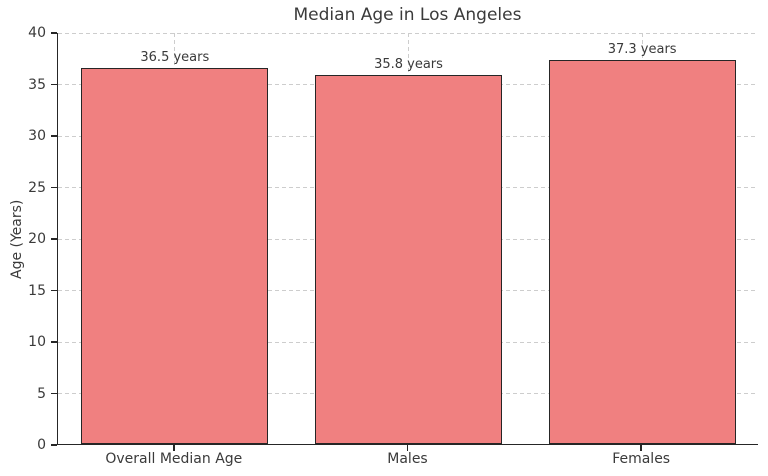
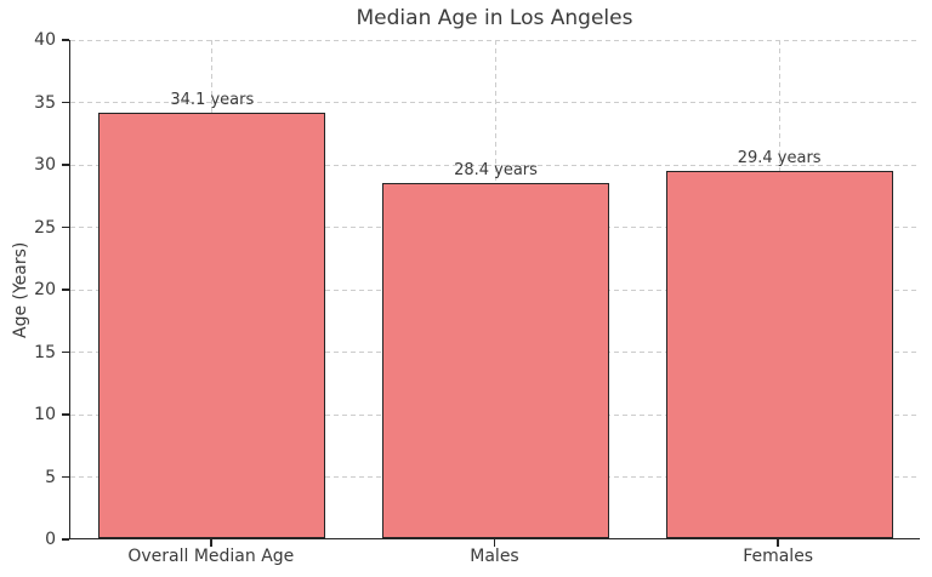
Overall Median Age: 36.5 -> 34.1
Males: 35.8 -> 28.4
Females: 37.3 -> 29.4
